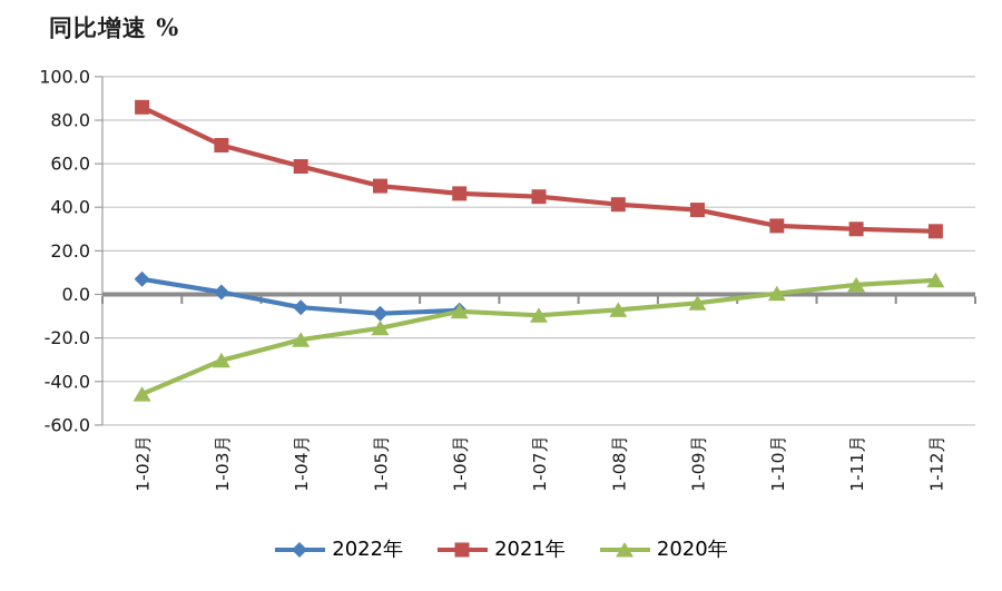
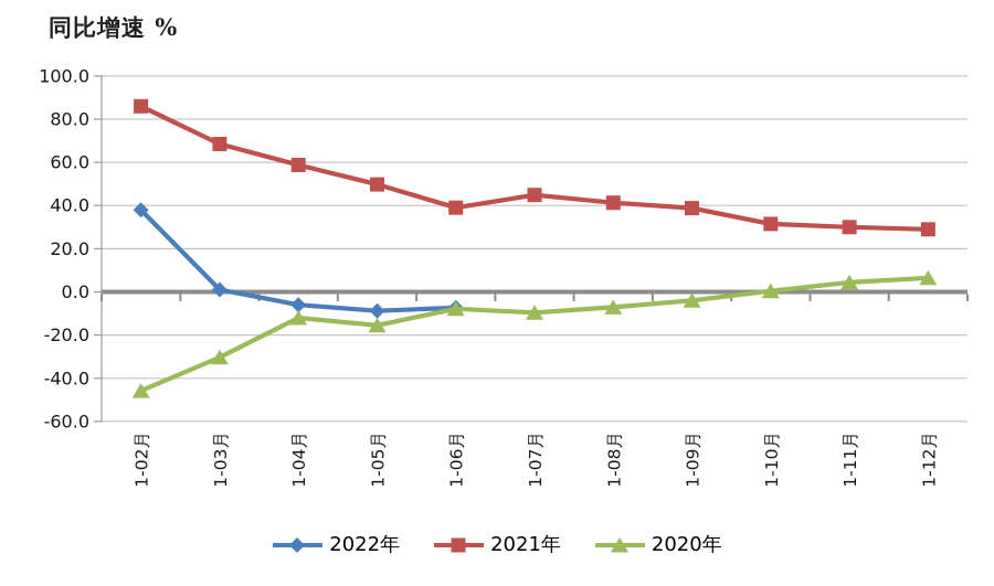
2022年/1-02月: 7 -> 38
2020年/1-04月: -21 -> -12
2021年/1-06月: 46 -> 39
